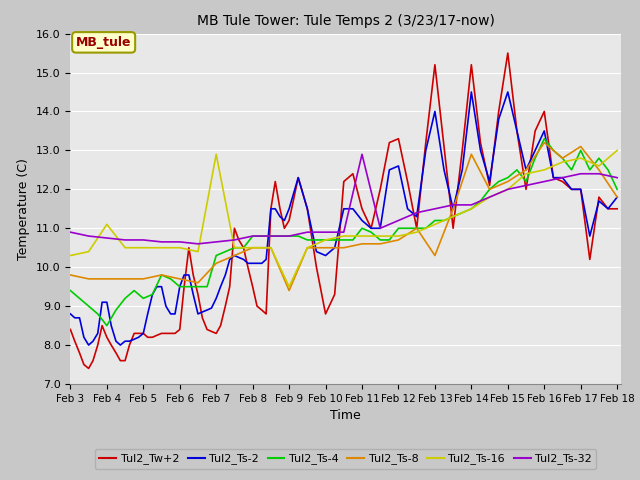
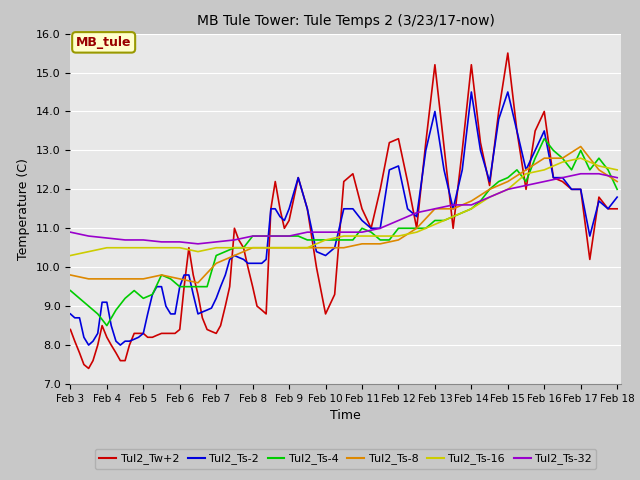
Tul2_Ts-16/Feb 4: 11.1 -> 10.5
Tul2_Ts-16/Feb 7: 12.9 -> 10.5
Tul2_Ts-8/Feb 9: 9.4 -> 10.5
Tul2_Ts-16/Feb 9: 9.5 -> 10.5
Tul2_Ts-32/Feb 11: 12.90 -> 10.90
Tul2_Ts-8/Feb 13: 10.3 -> 11.5
Tul2_Ts-8/Feb 14: 12.9 -> 11.7
Tul2_Ts-8/Feb 16: 13.2 -> 12.8
Tul2_Ts-8/Feb 18: 11.8 -> 12.2
Tul2_Ts-16/Feb 18: 13.0 -> 12.5
